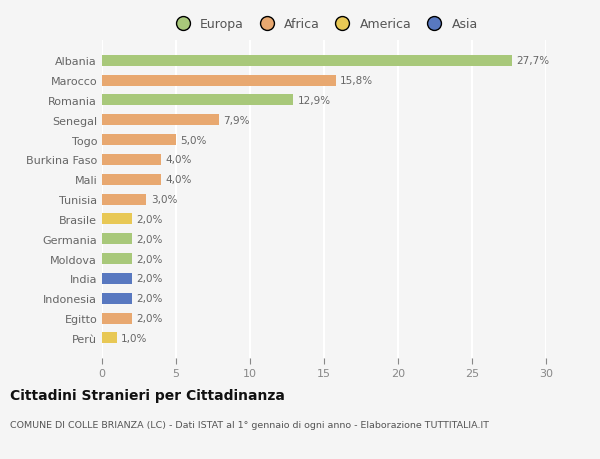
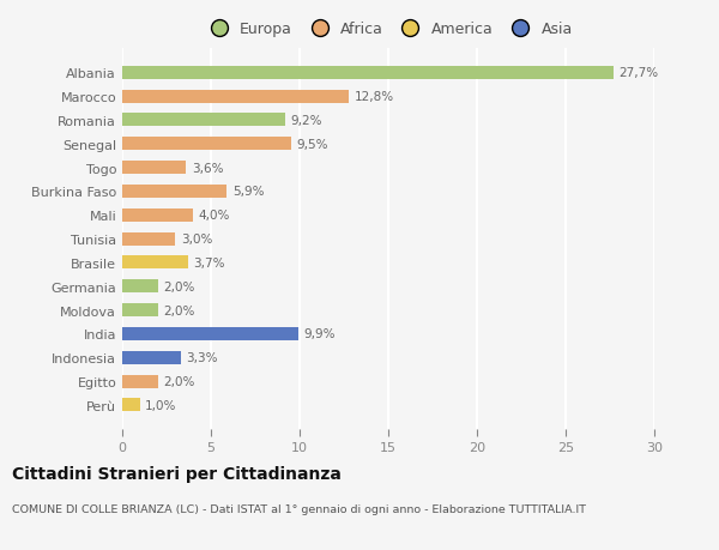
Marocco: 15,8% -> 12,8%
Romania: 12,9% -> 9,2%
Senegal: 7,9% -> 9,5%
Togo: 5,0% -> 3,6%
Burkina Faso: 4,0% -> 5,9%
Brasile: 2,0% -> 3,7%
India: 2,0% -> 9,9%
Indonesia: 2,0% -> 3,3%
